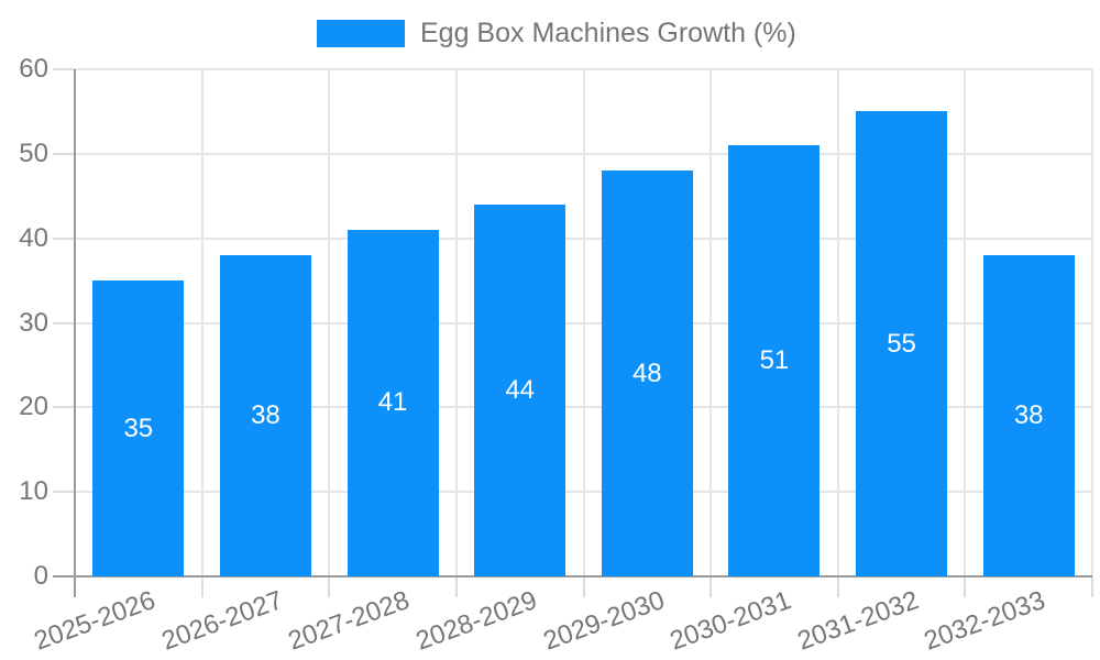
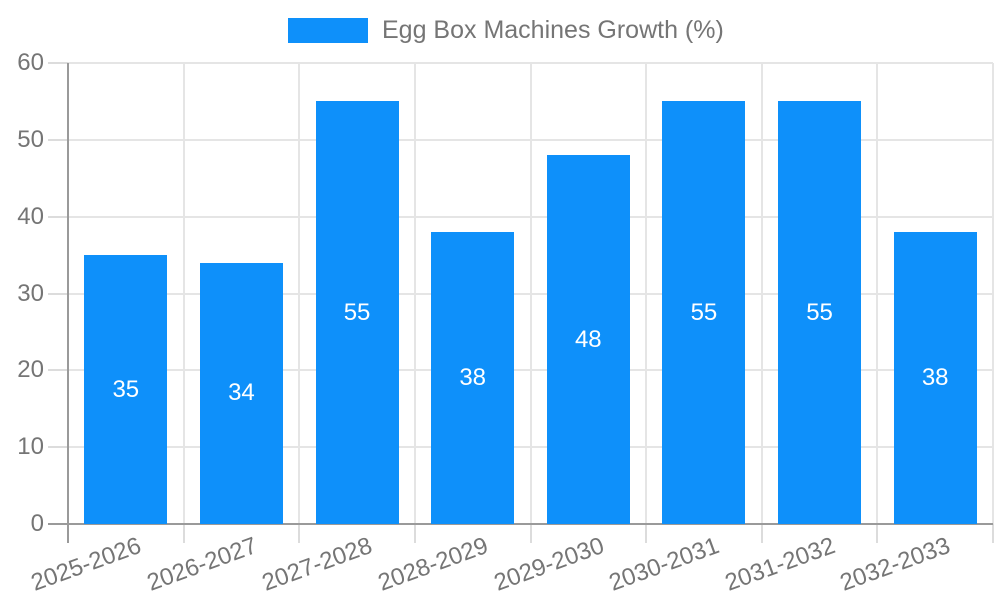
2026-2027: 38 -> 34
2027-2028: 41 -> 55
2028-2029: 44 -> 38
2030-2031: 51 -> 55
